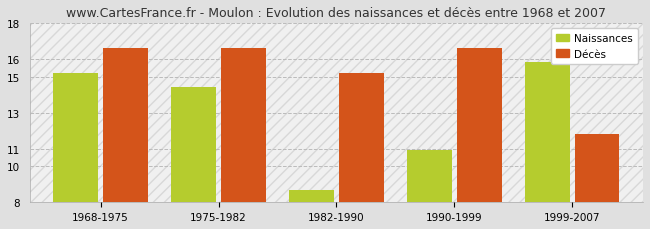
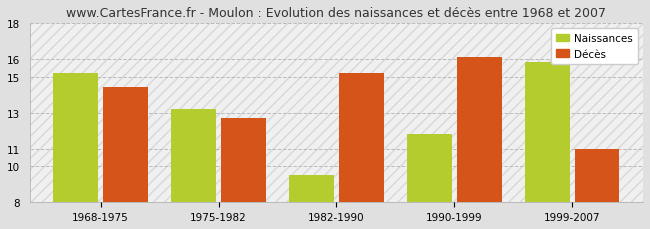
Décès/1968-1975: 16.6 -> 14.4
Naissances/1975-1982: 14.4 -> 13.2
Décès/1975-1982: 16.6 -> 12.7
Naissances/1982-1990: 8.7 -> 9.5
Naissances/1990-1999: 10.9 -> 11.8
Décès/1990-1999: 16.6 -> 16.1
Décès/1999-2007: 11.8 -> 11.0
